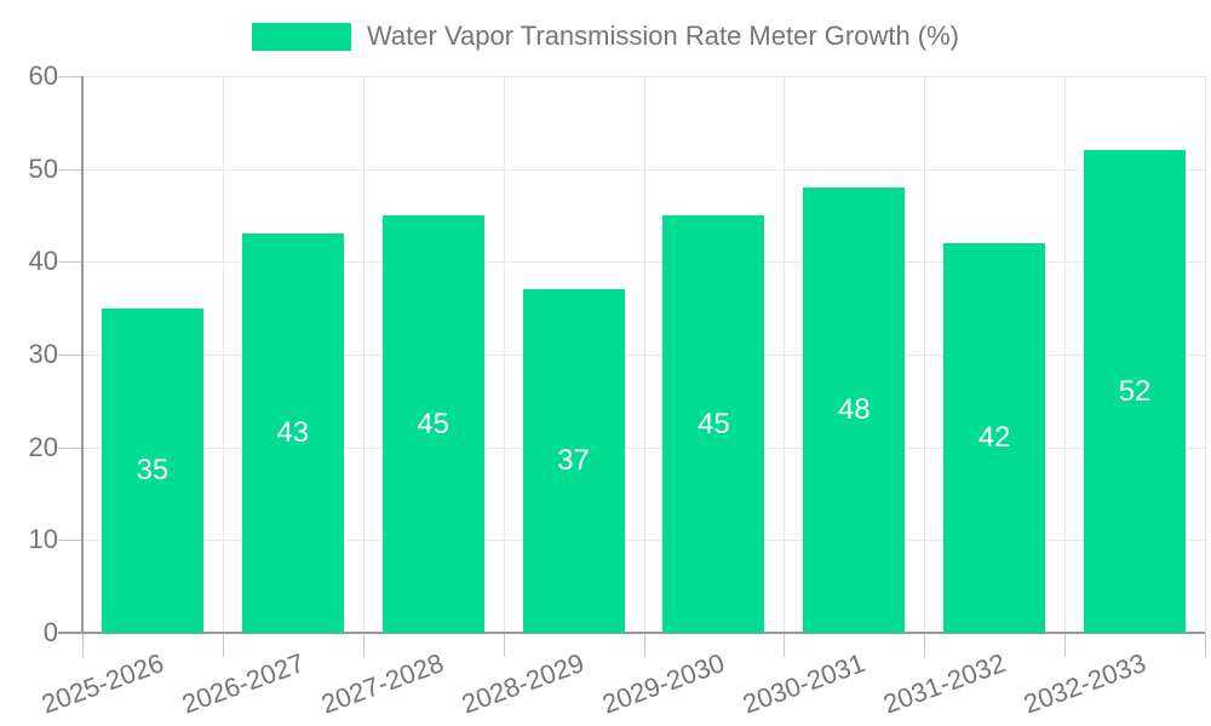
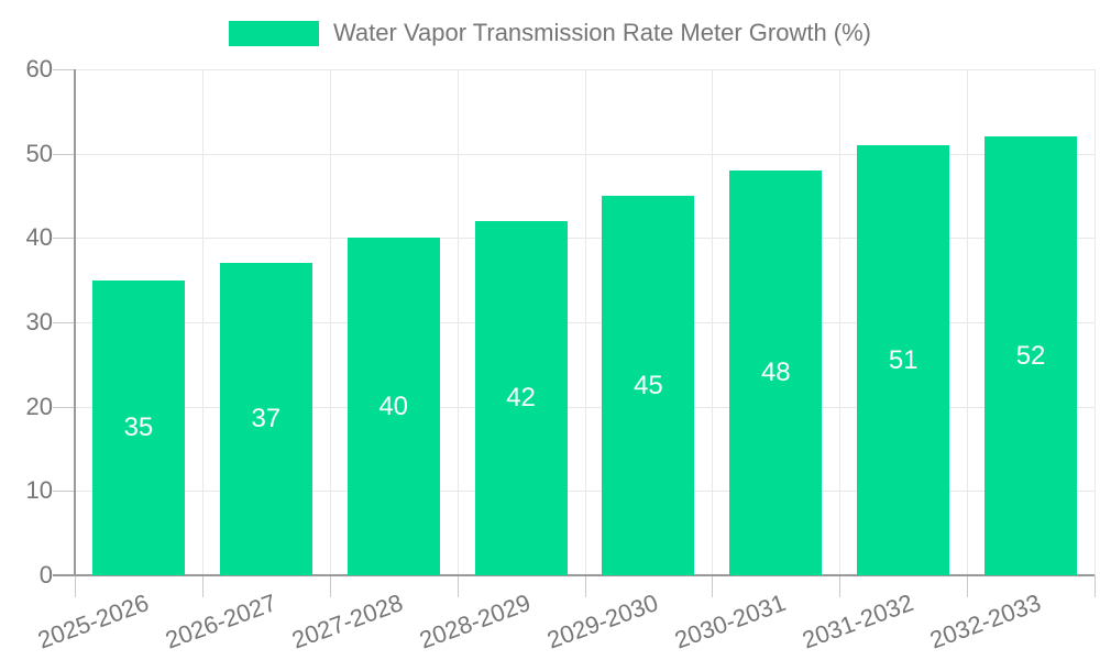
2026-2027: 43 -> 37
2027-2028: 45 -> 40
2028-2029: 37 -> 42
2031-2032: 42 -> 51
